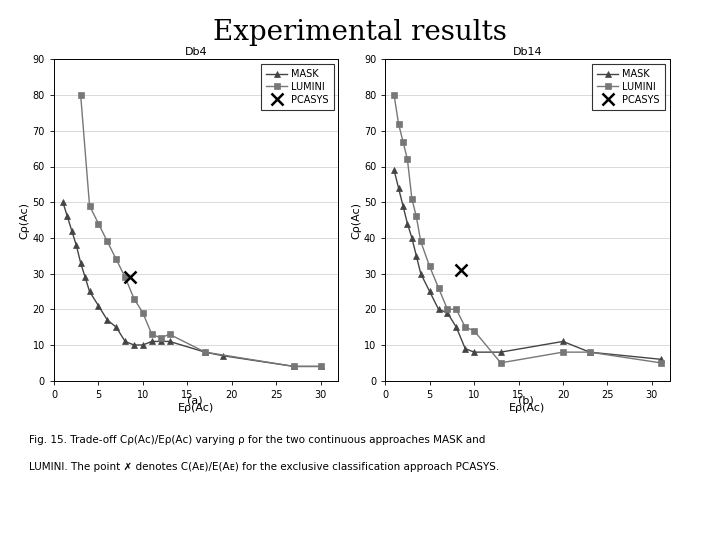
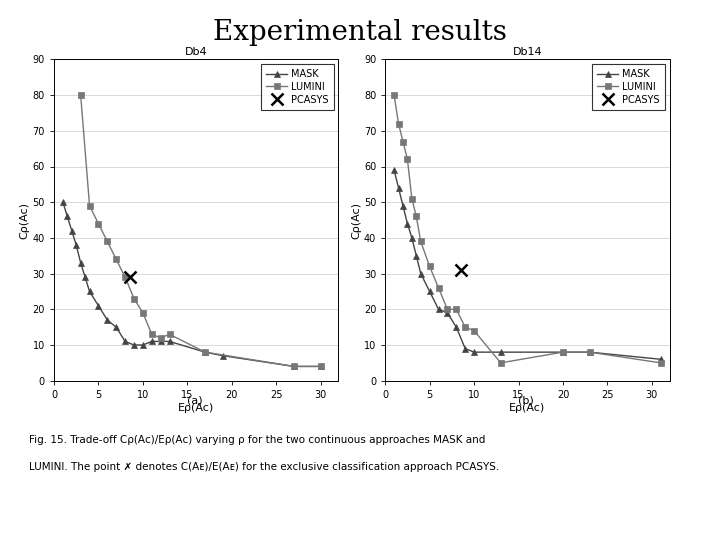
Db14/MASK/20: 11 -> 8
